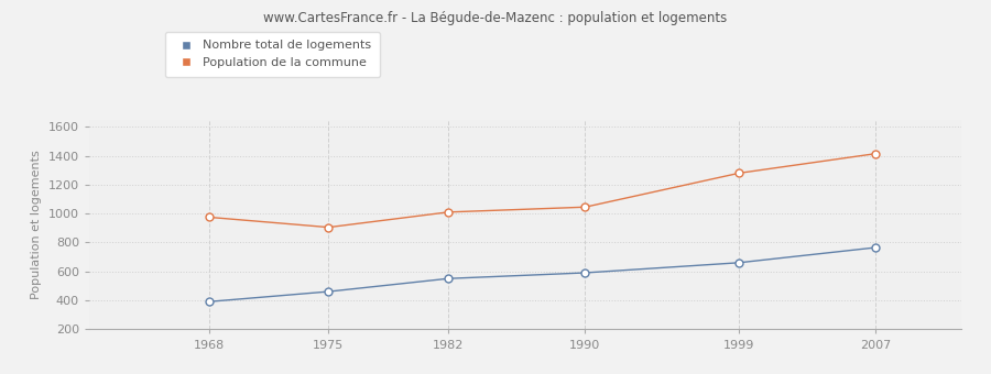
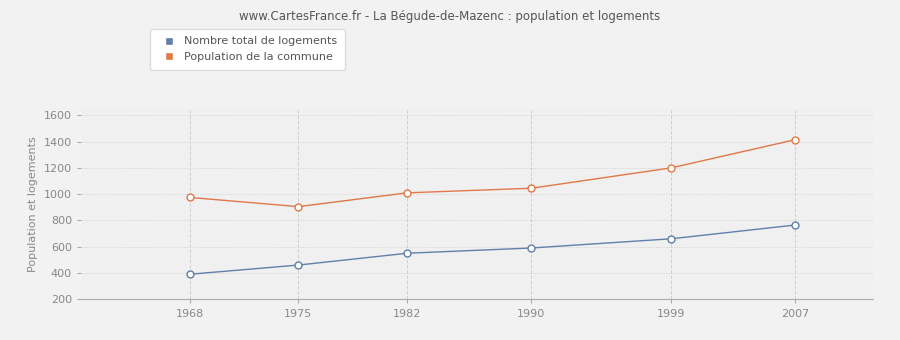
Population de la commune/1999: 1280 -> 1200
